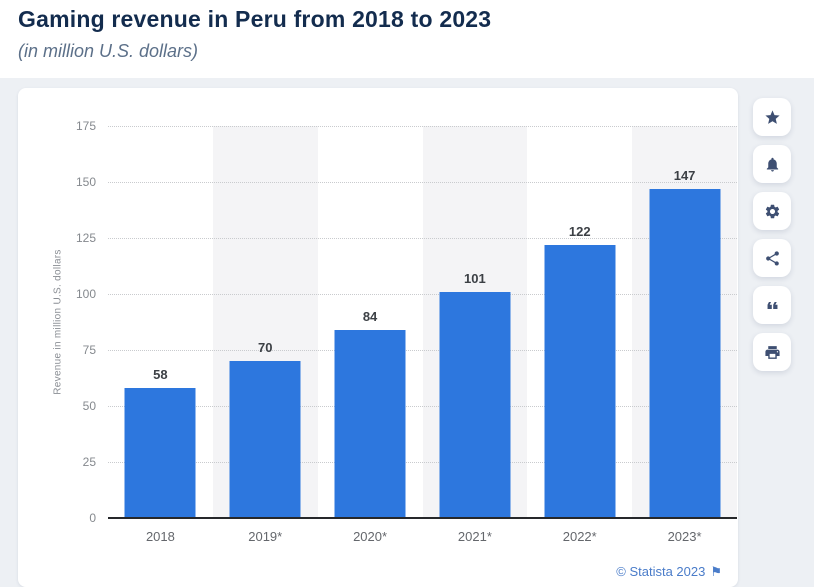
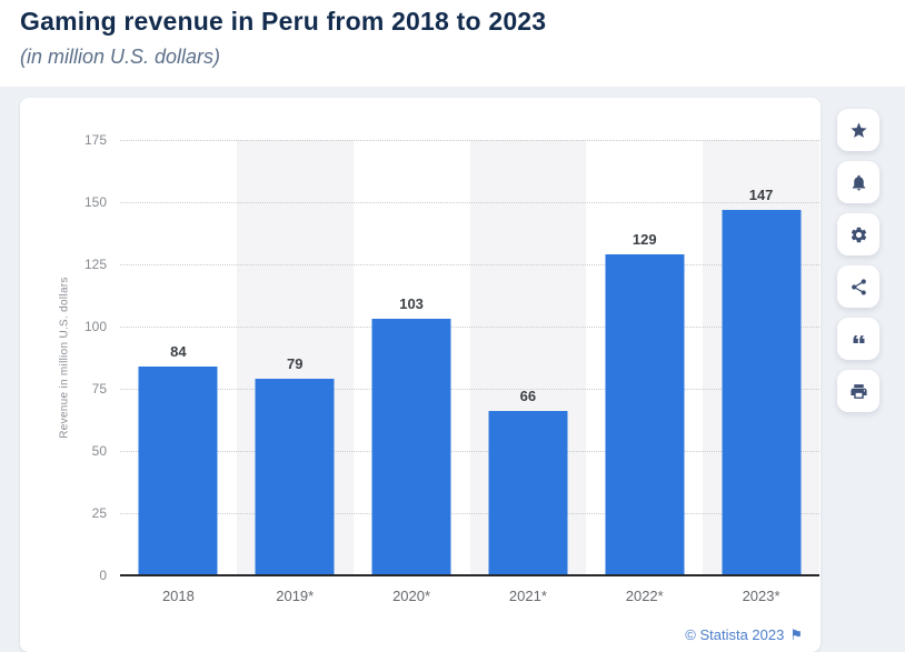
2018: 58 -> 84
2019*: 70 -> 79
2020*: 84 -> 103
2021*: 101 -> 66
2022*: 122 -> 129
